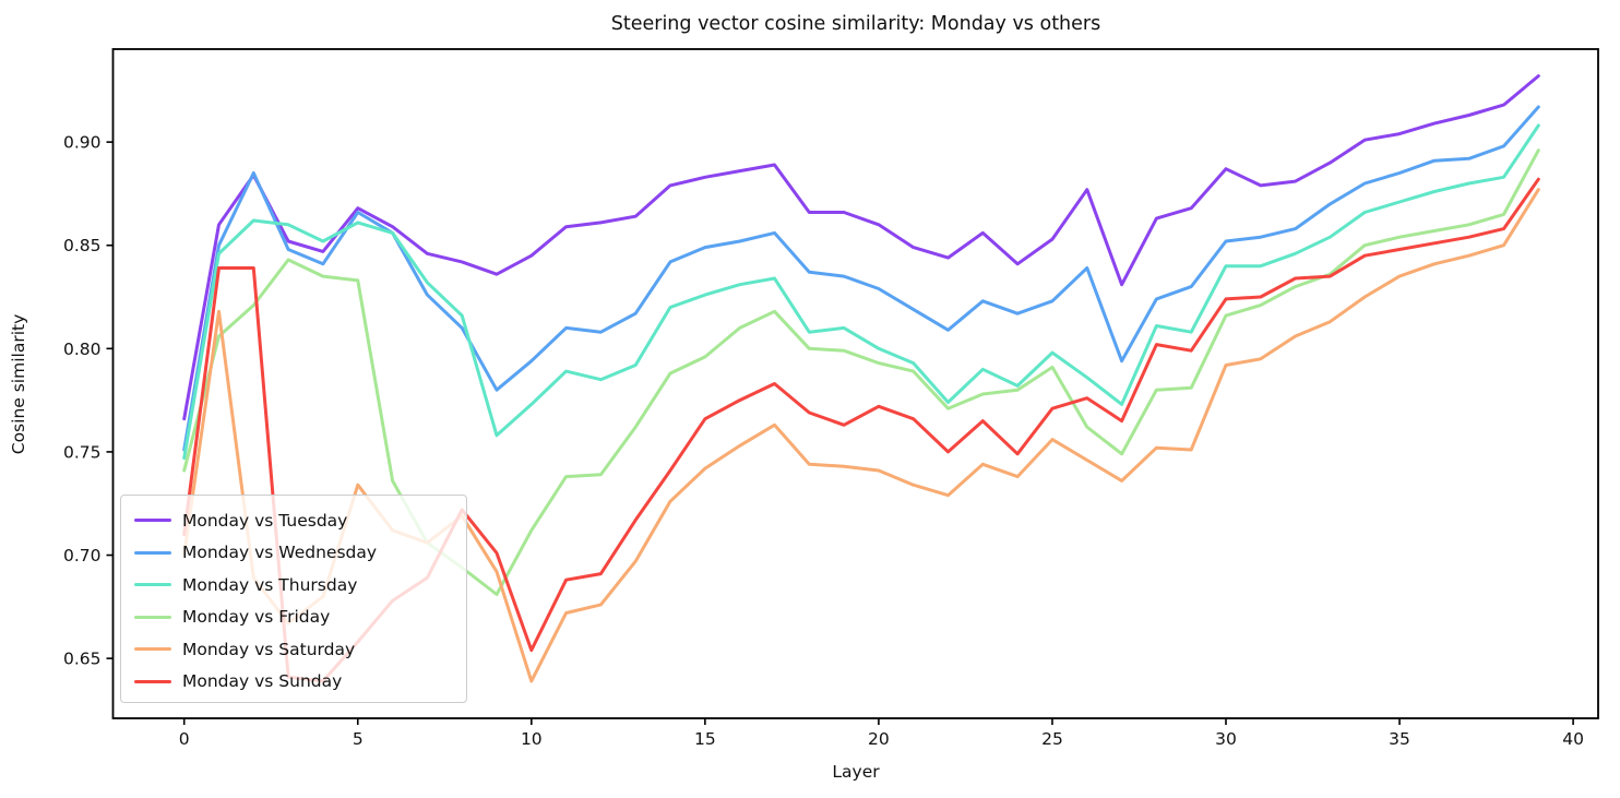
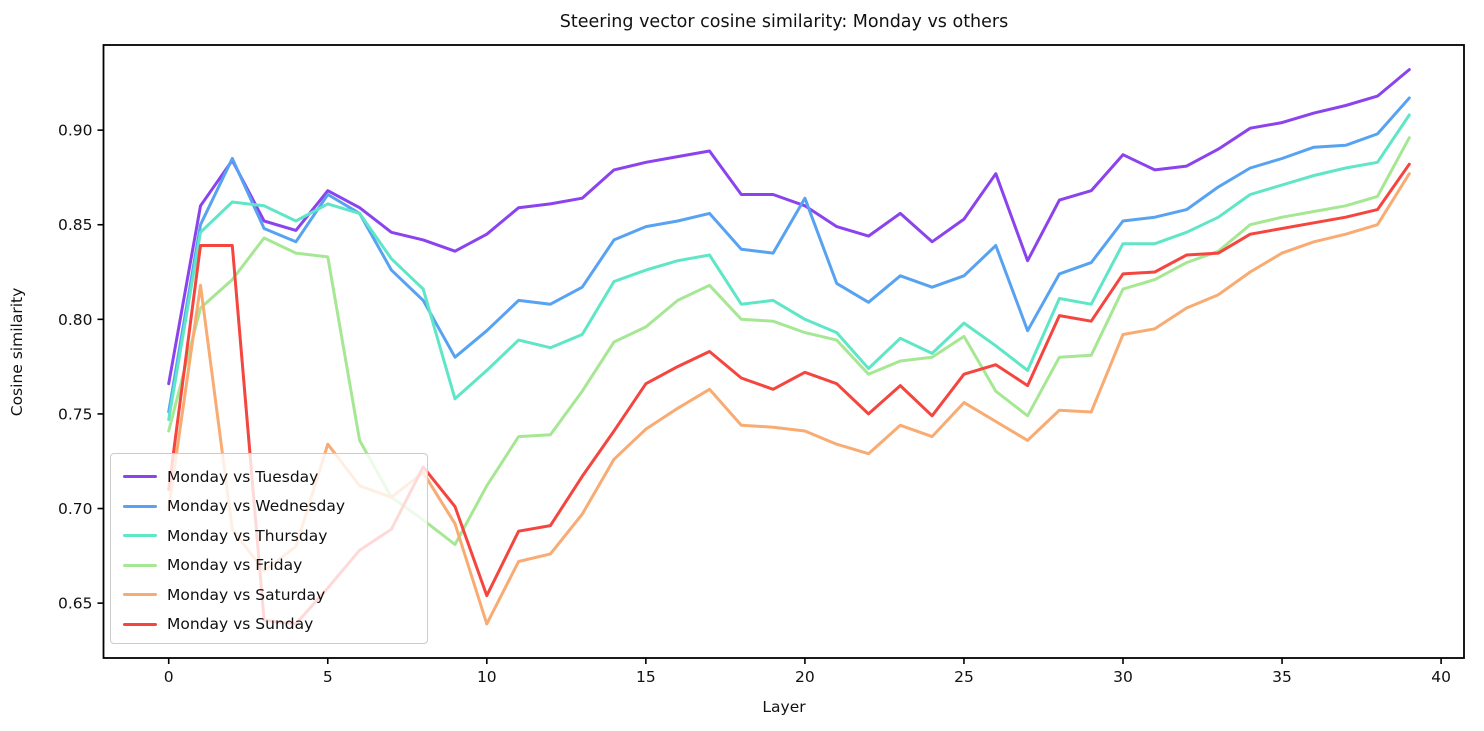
Monday vs Wednesday/20: 0.829 -> 0.864
